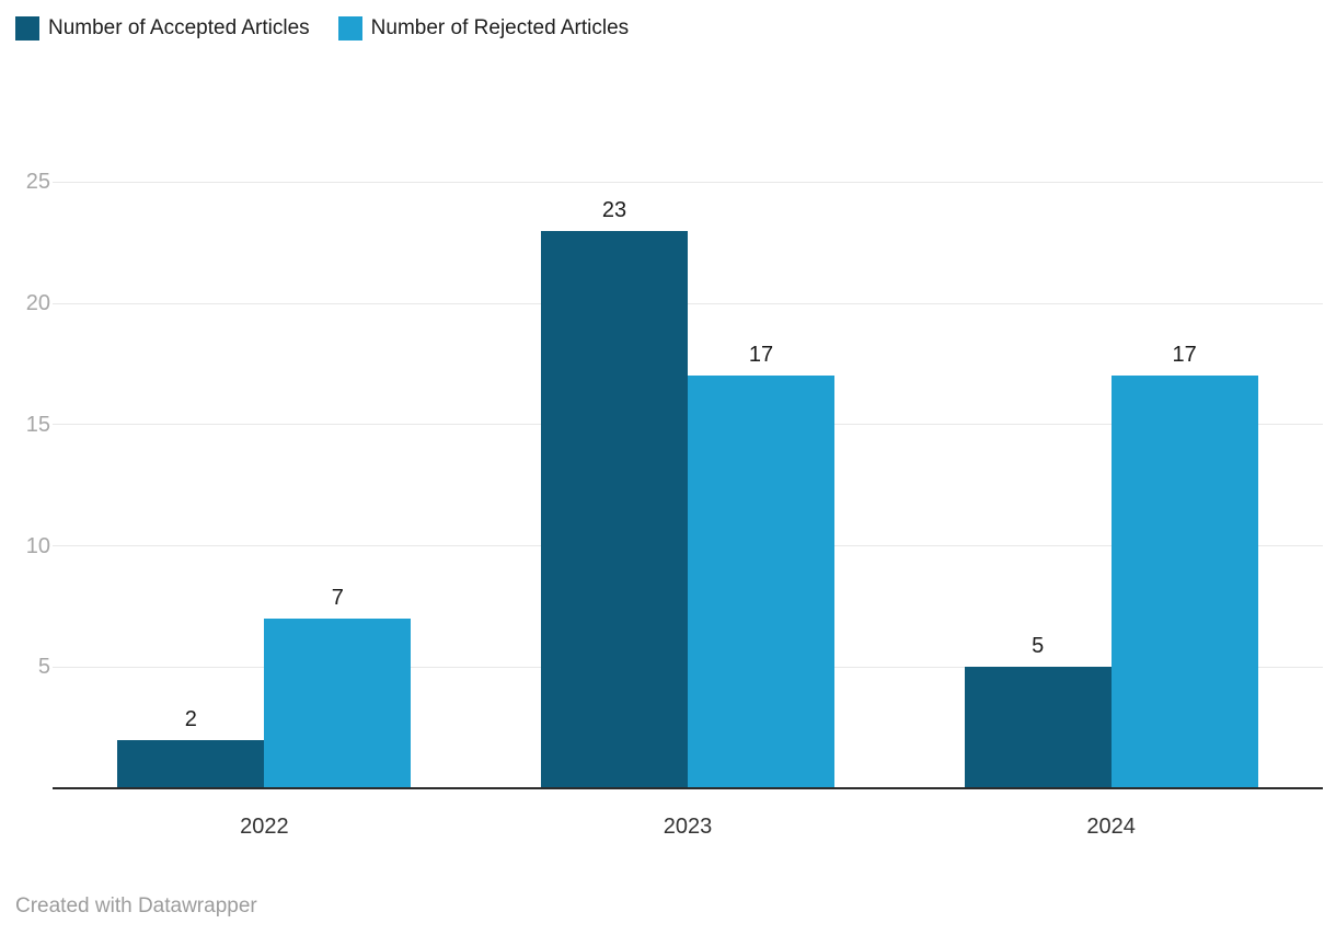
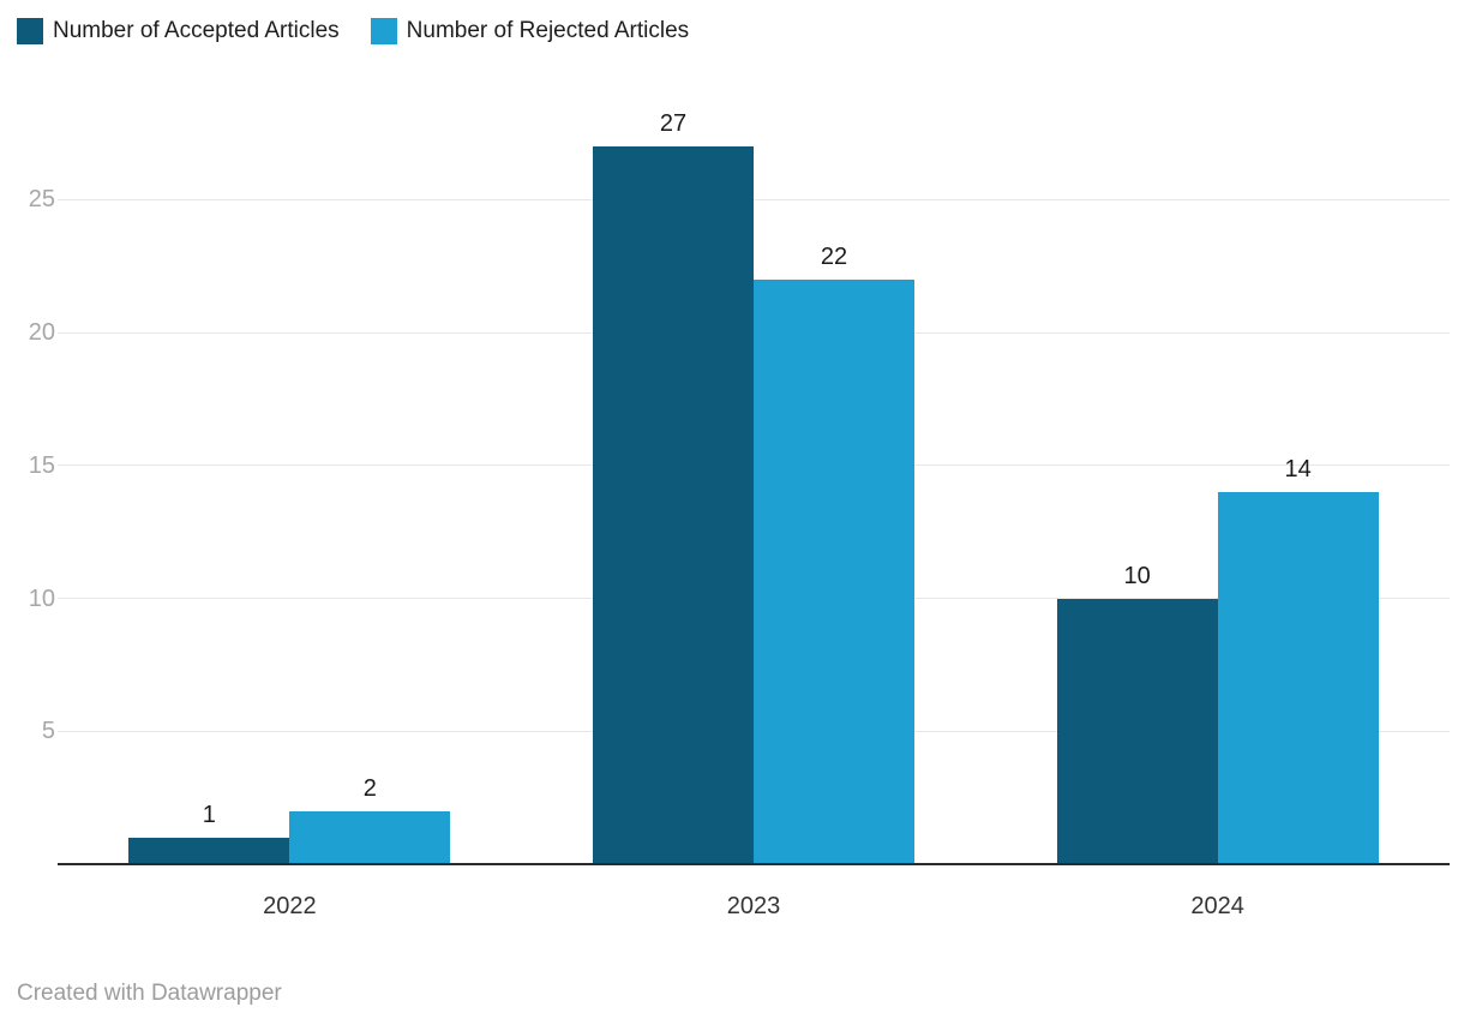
Number of Accepted Articles/2022: 2 -> 1
Number of Rejected Articles/2022: 7 -> 2
Number of Accepted Articles/2023: 23 -> 27
Number of Rejected Articles/2023: 17 -> 22
Number of Accepted Articles/2024: 5 -> 10
Number of Rejected Articles/2024: 17 -> 14
